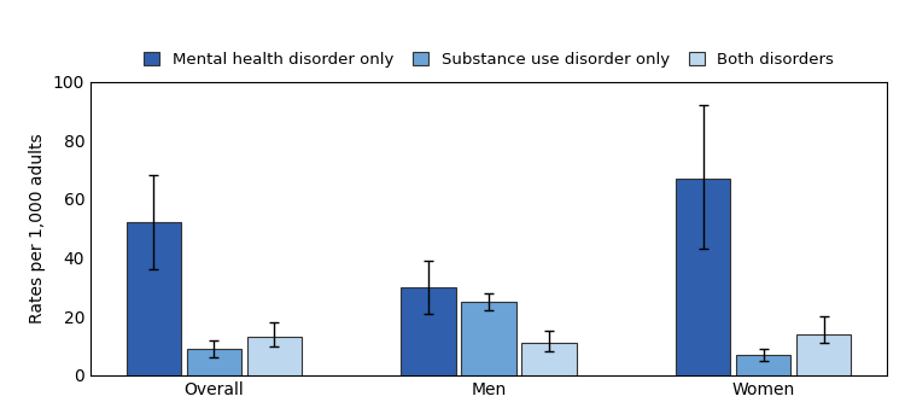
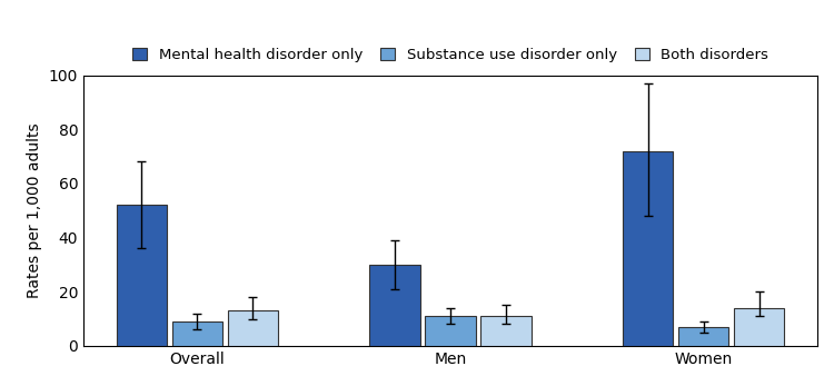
Substance use disorder only/Men: 25 -> 11
Mental health disorder only/Women: 67 -> 72
